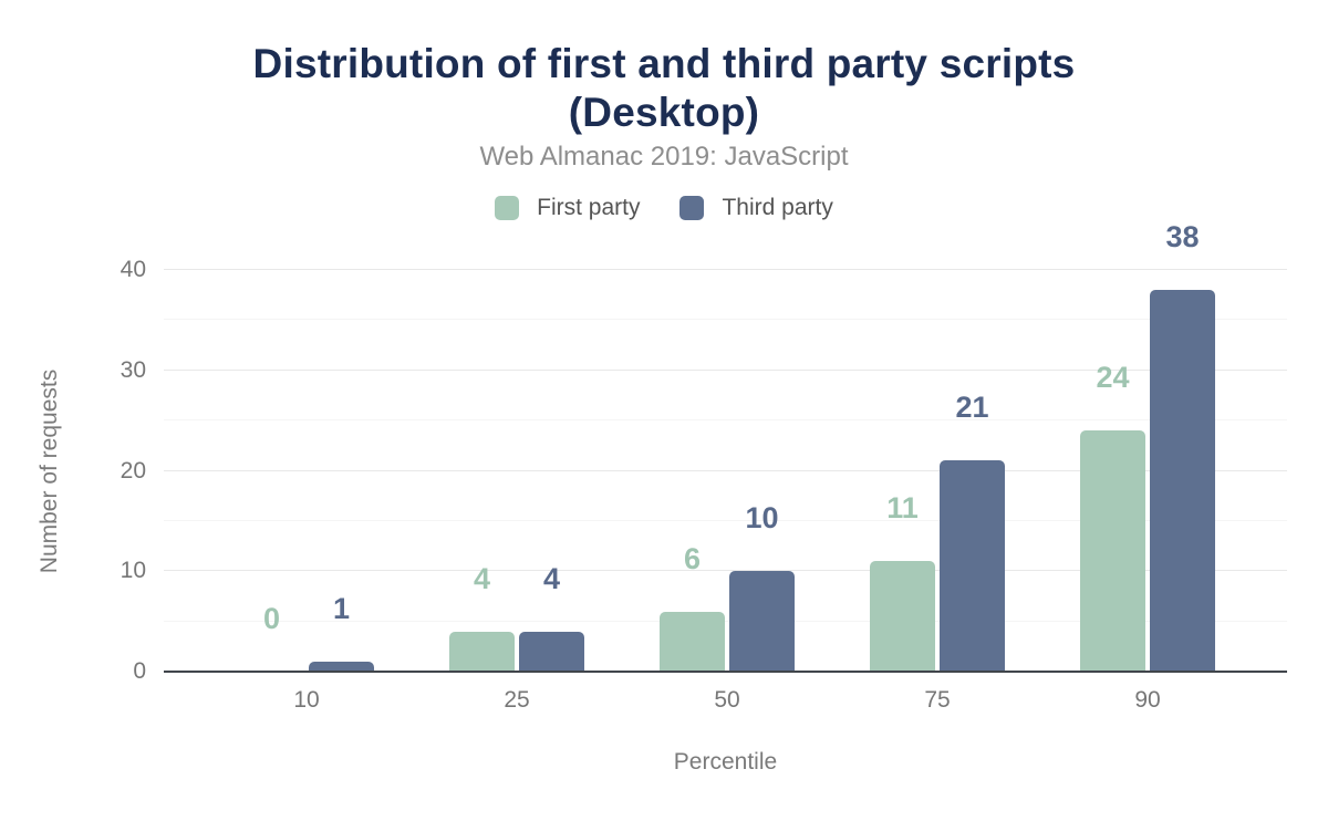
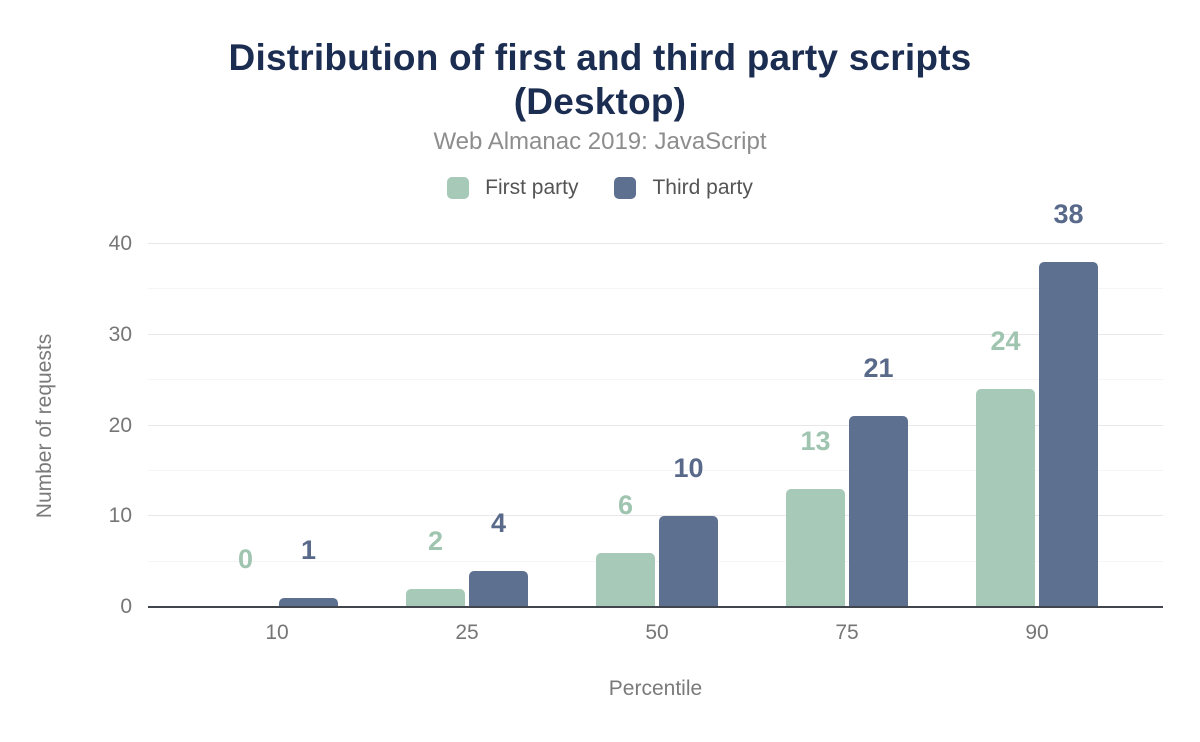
First party/25: 4 -> 2
First party/75: 11 -> 13
